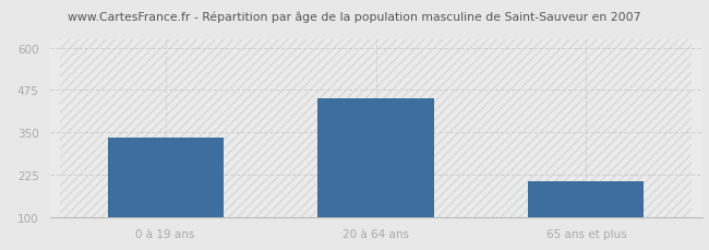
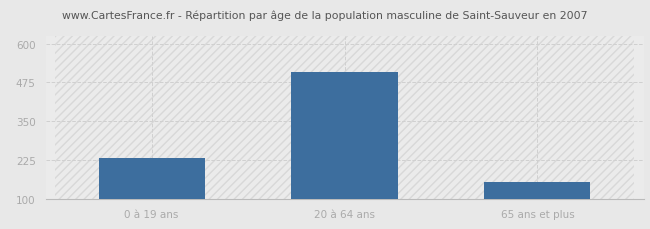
0 à 19 ans: 335 -> 233
20 à 64 ans: 450 -> 510
65 ans et plus: 205 -> 155
